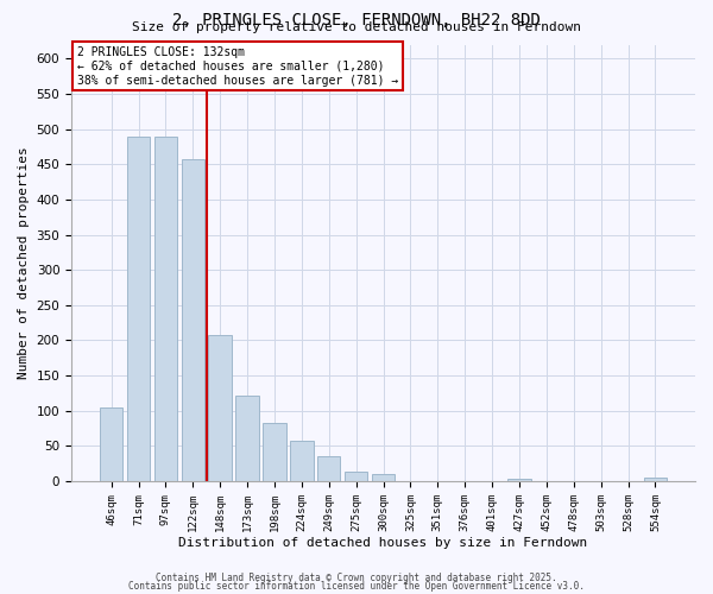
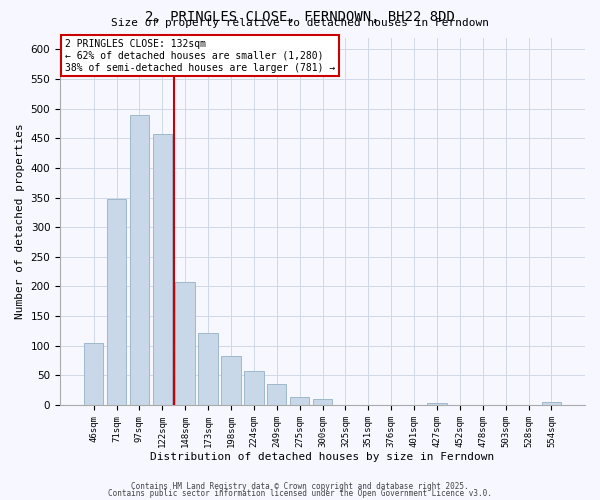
71sqm: 490 -> 348
